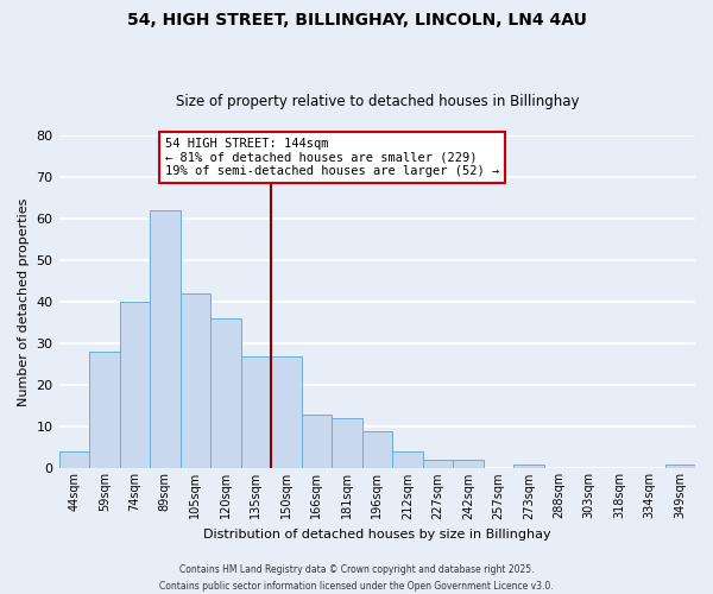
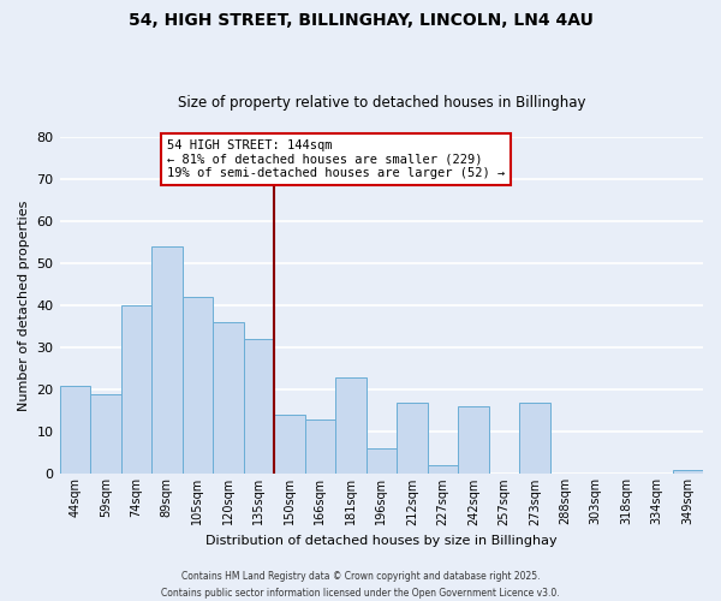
44sqm: 4 -> 21
59sqm: 28 -> 19
89sqm: 62 -> 54
135sqm: 27 -> 32
150sqm: 27 -> 14
181sqm: 12 -> 23
196sqm: 9 -> 6
212sqm: 4 -> 17
242sqm: 2 -> 16
273sqm: 1 -> 17
